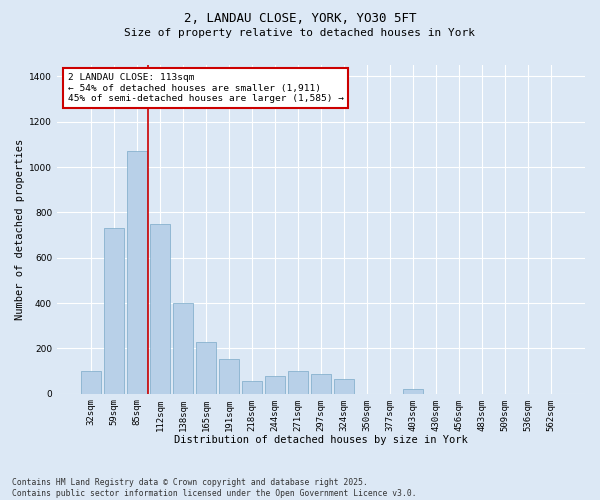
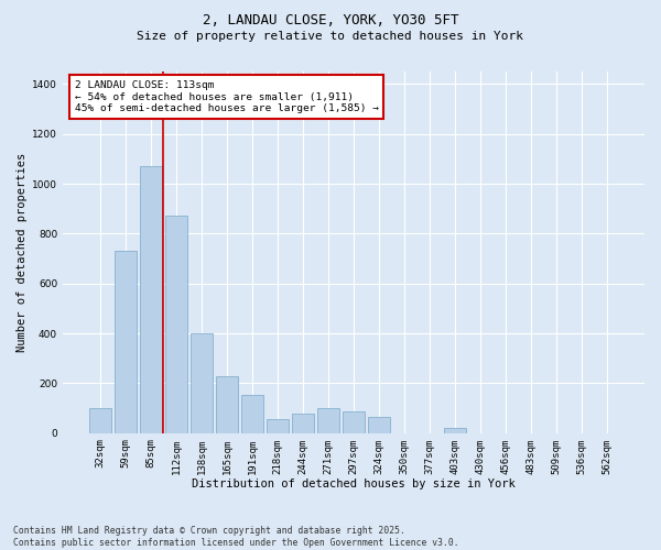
112sqm: 750 -> 870
